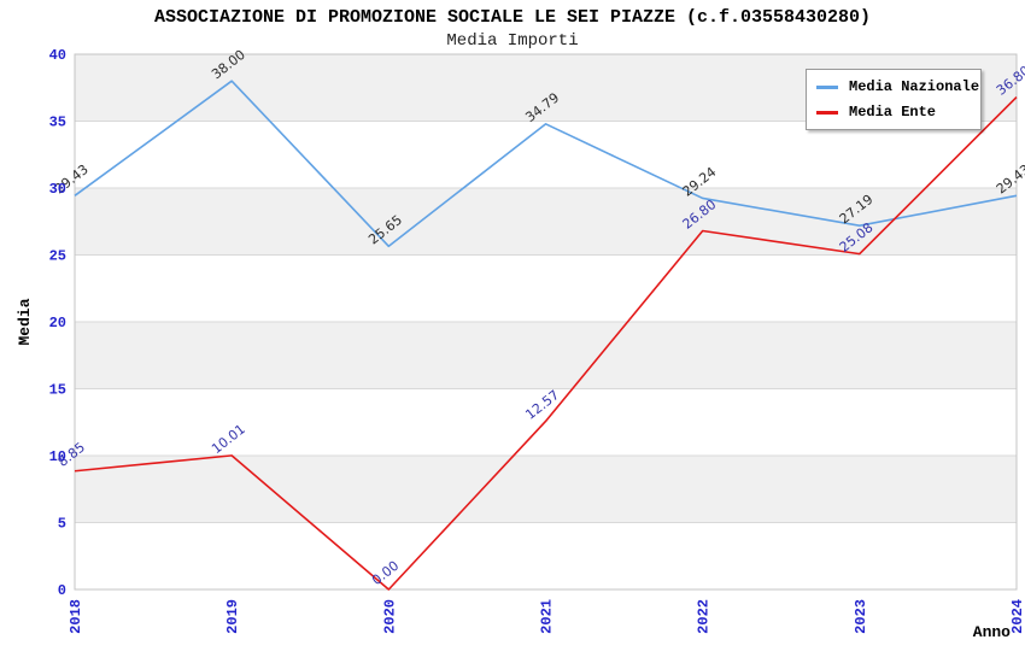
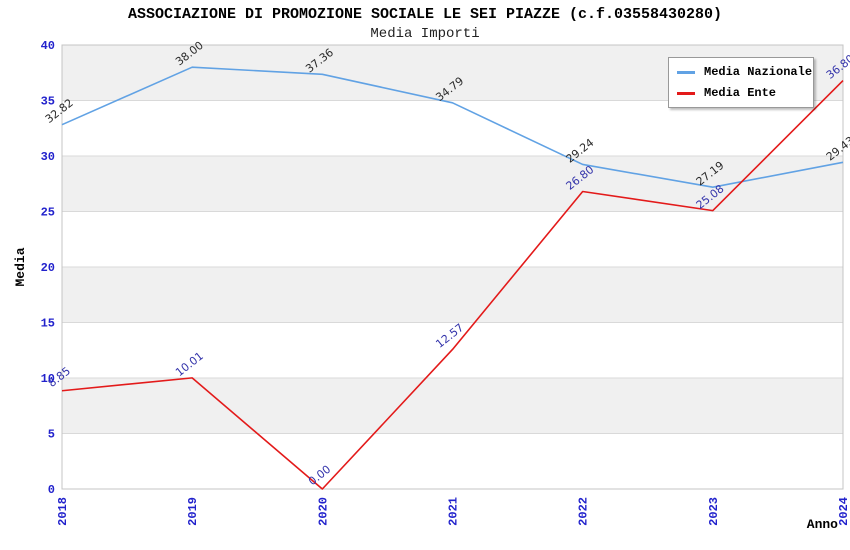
Media Nazionale/2018: 29.43 -> 32.82
Media Nazionale/2020: 25.65 -> 37.36
